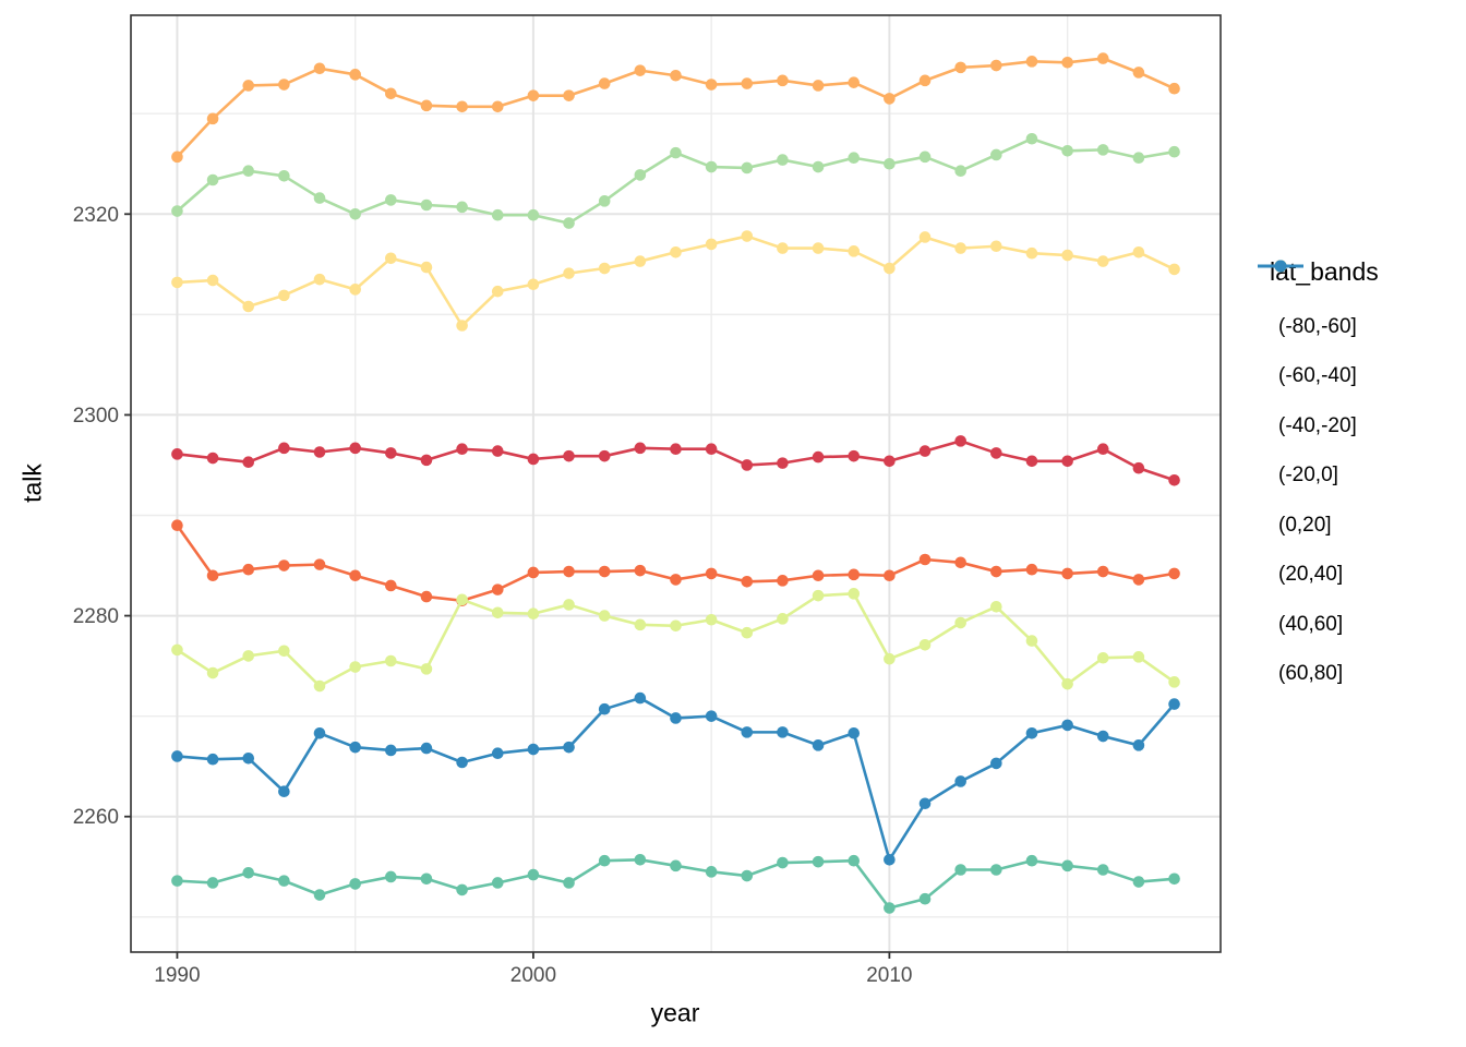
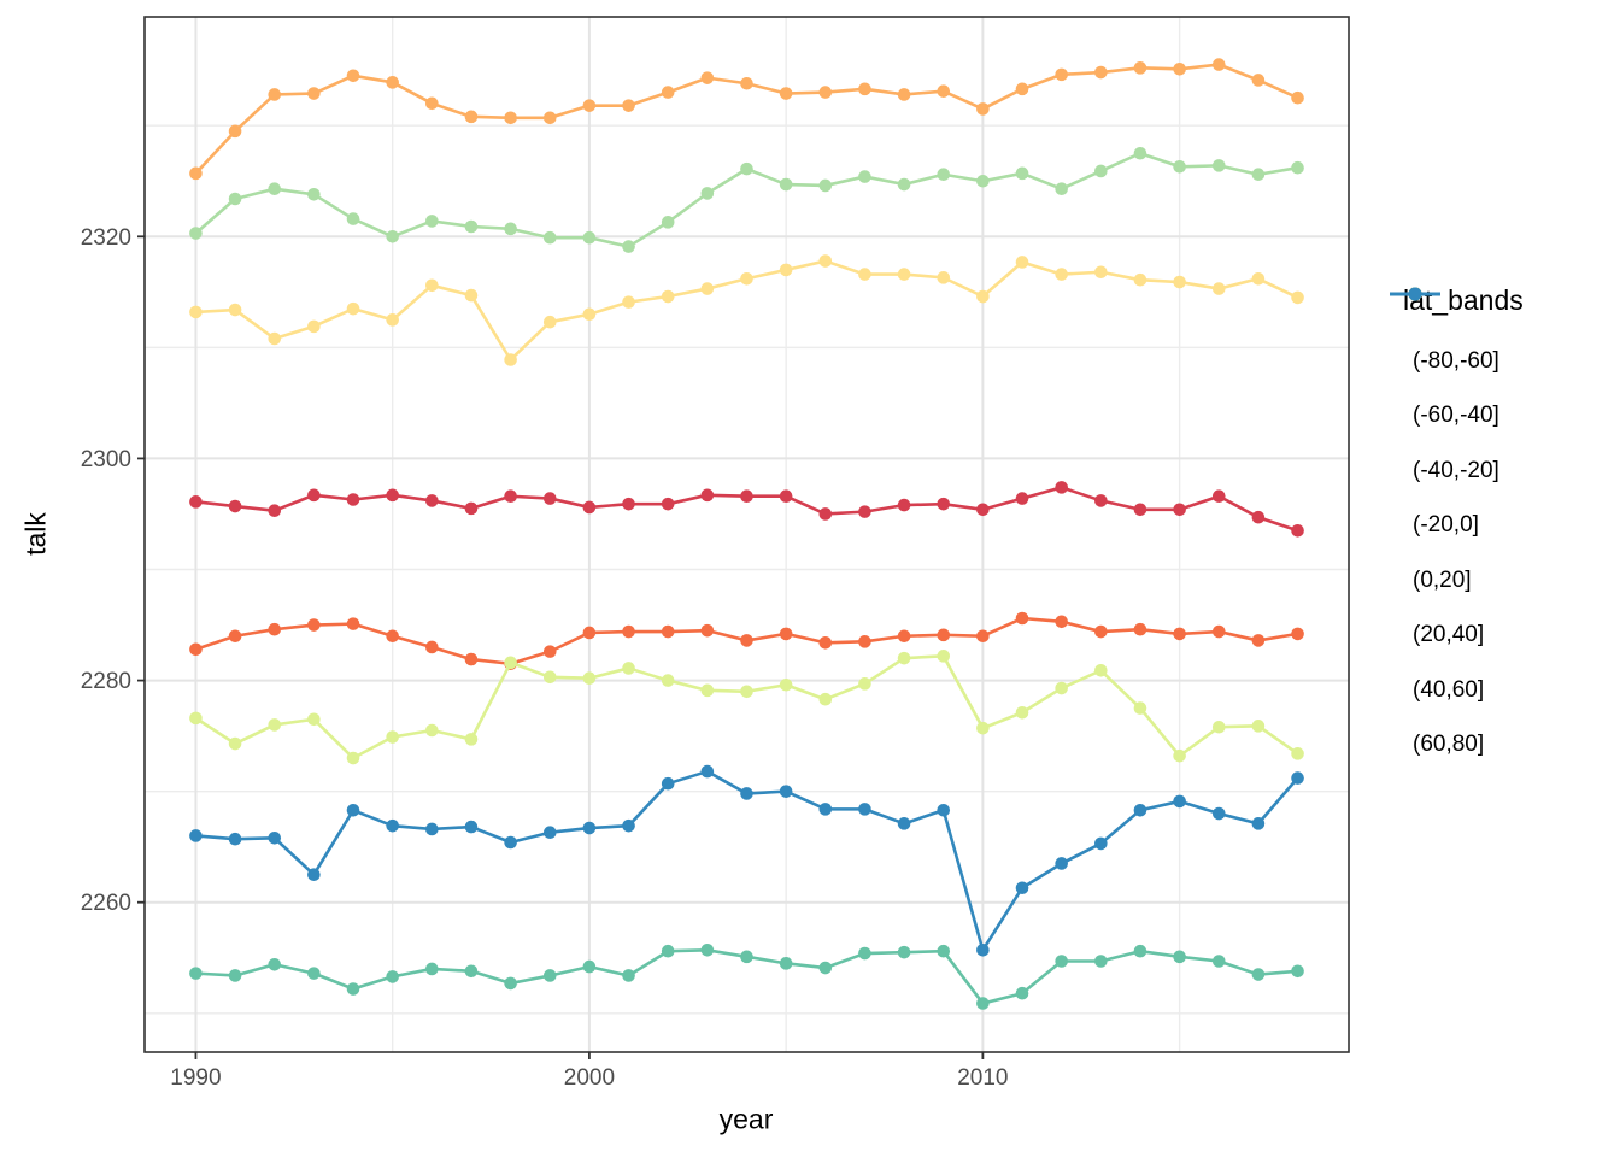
(-60,-40]/1990: 2289 -> 2283
